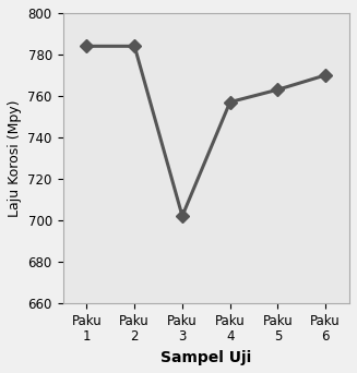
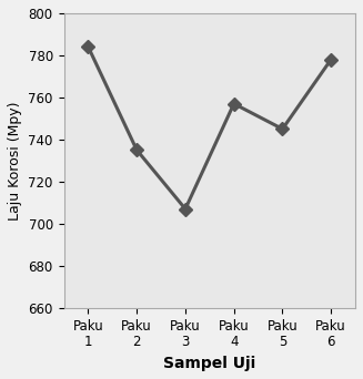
Paku 2: 784 -> 735
Paku 3: 702 -> 707
Paku 5: 763 -> 745
Paku 6: 770 -> 778
